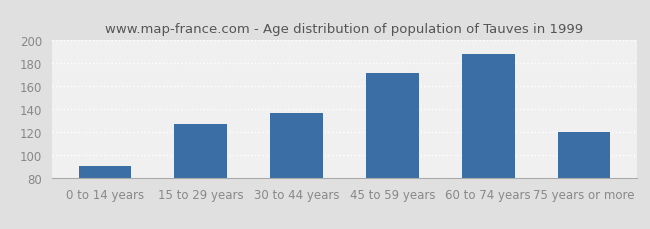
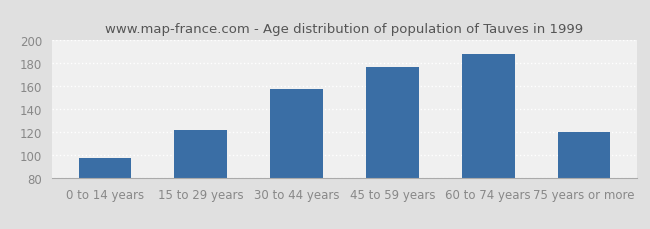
0 to 14 years: 91 -> 98
15 to 29 years: 127 -> 122
30 to 44 years: 137 -> 158
45 to 59 years: 172 -> 177
